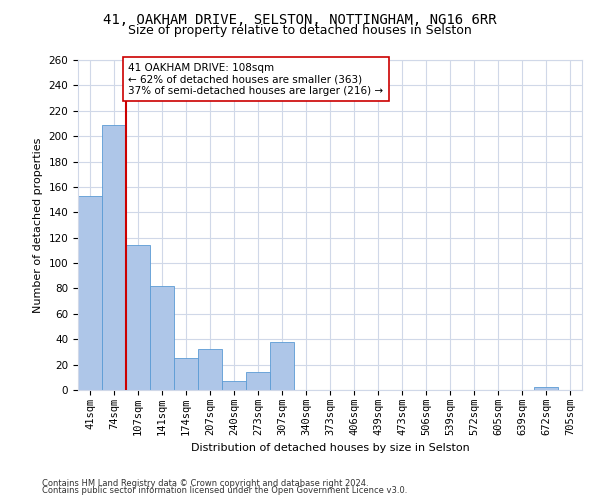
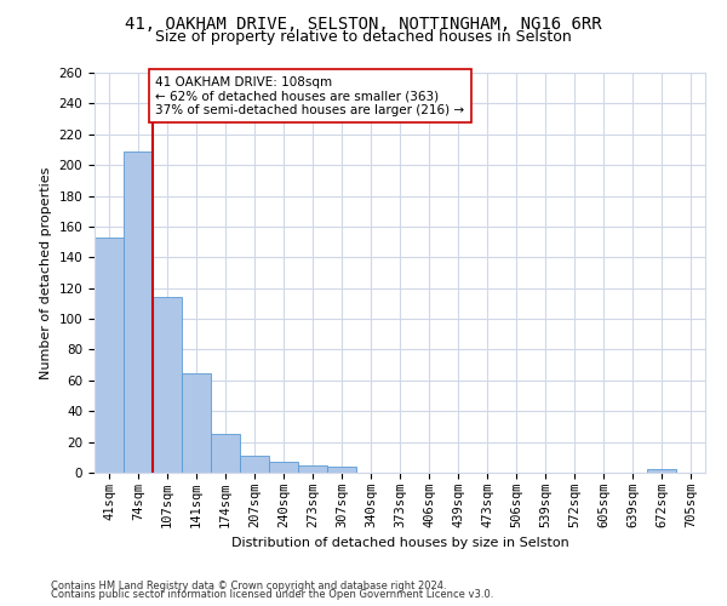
141sqm: 82 -> 65
207sqm: 32 -> 11
273sqm: 14 -> 5
307sqm: 38 -> 4
